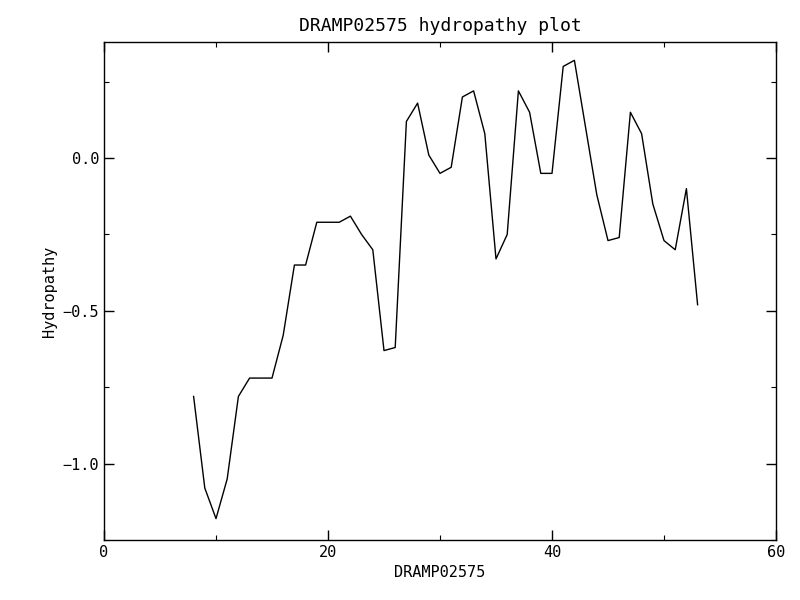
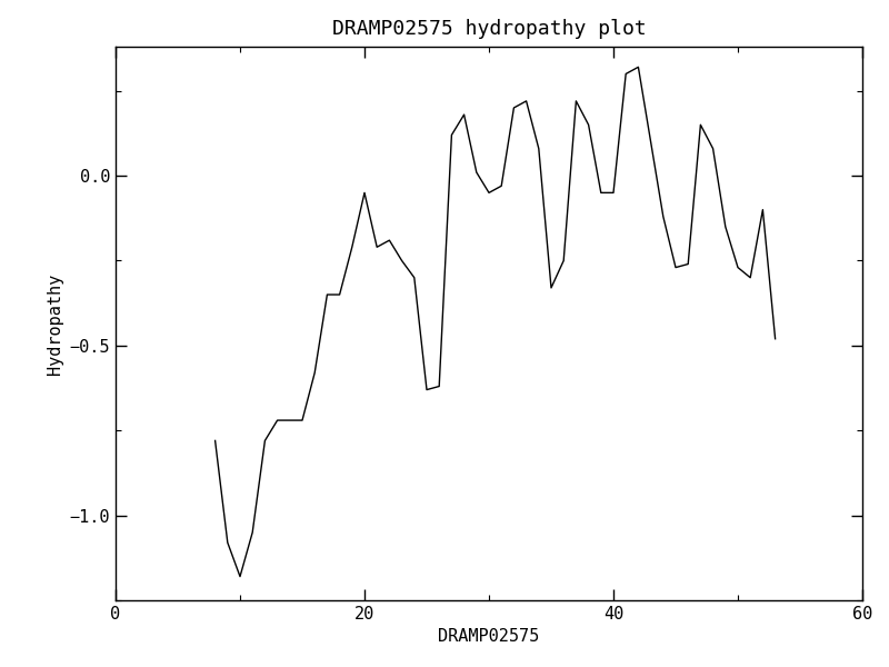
20: -0.21 -> -0.05
